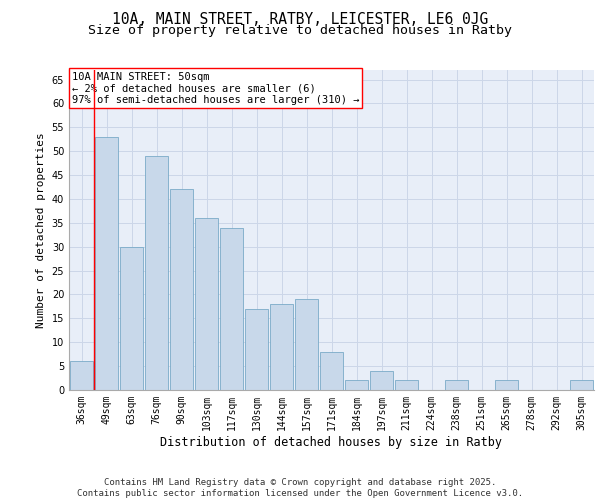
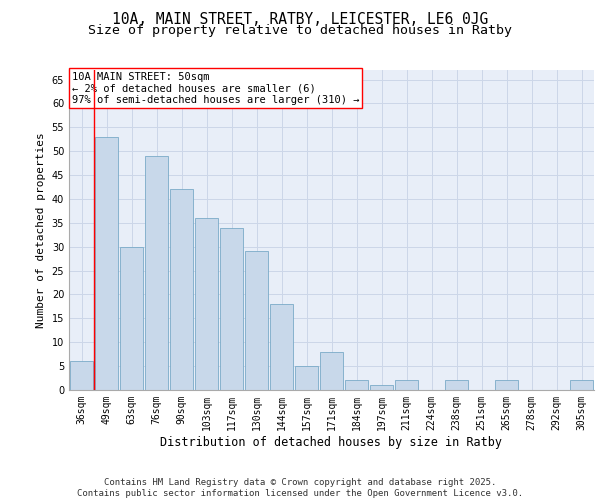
130sqm: 17 -> 29
157sqm: 19 -> 5
197sqm: 4 -> 1
